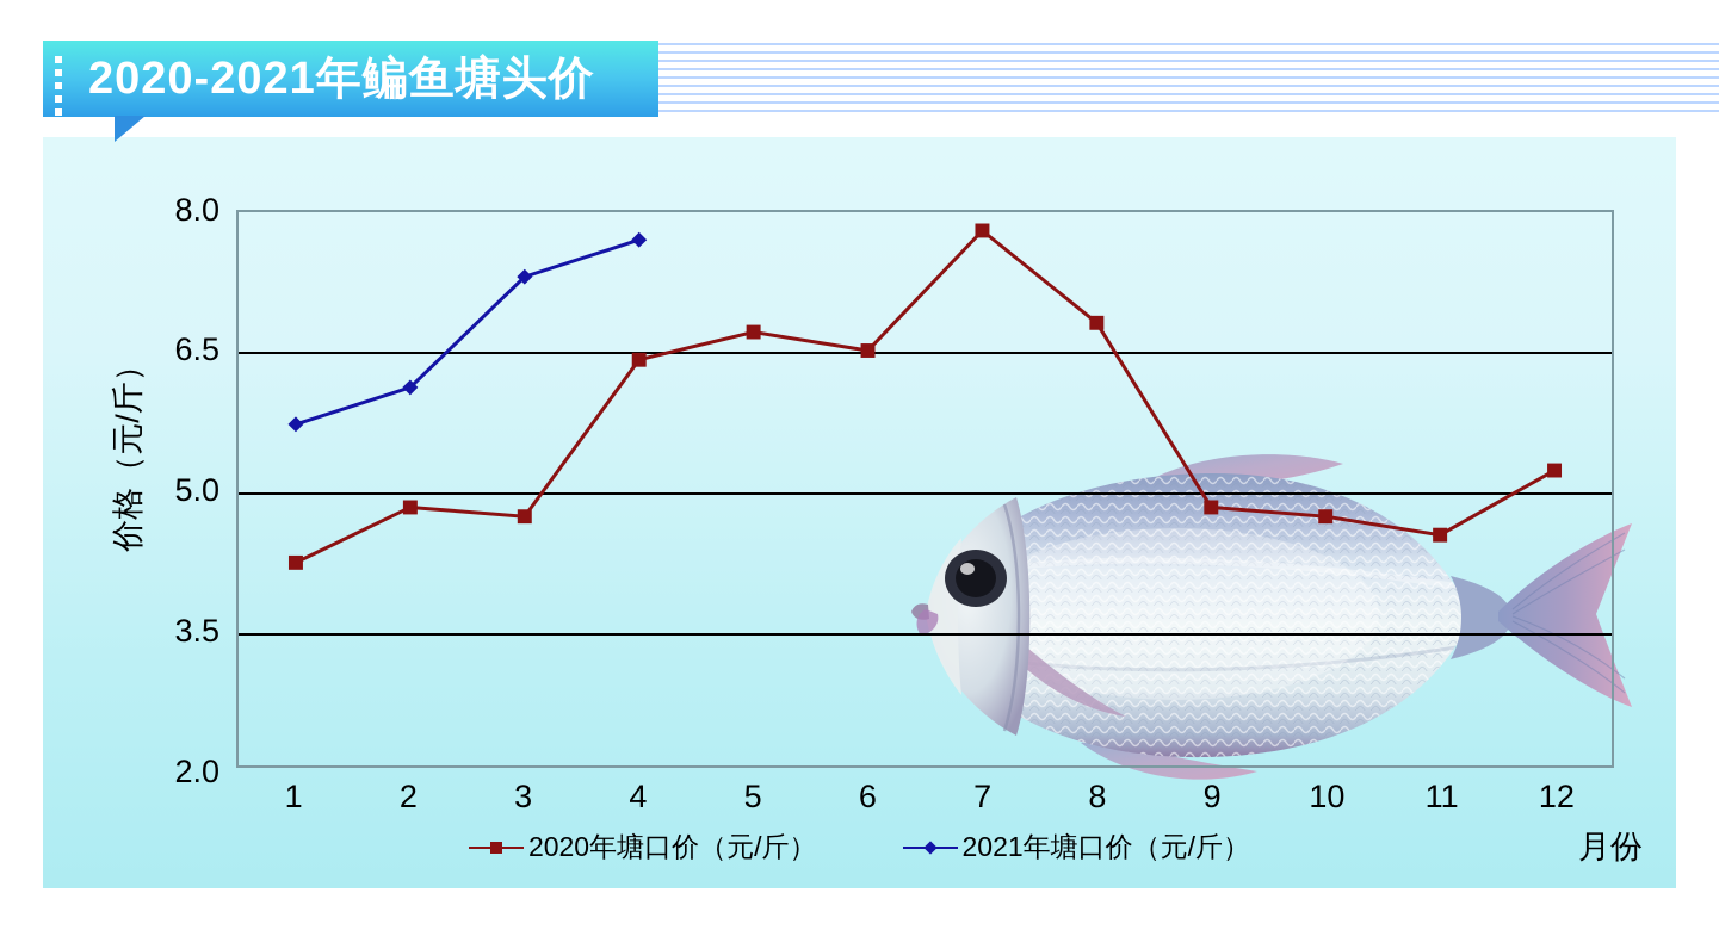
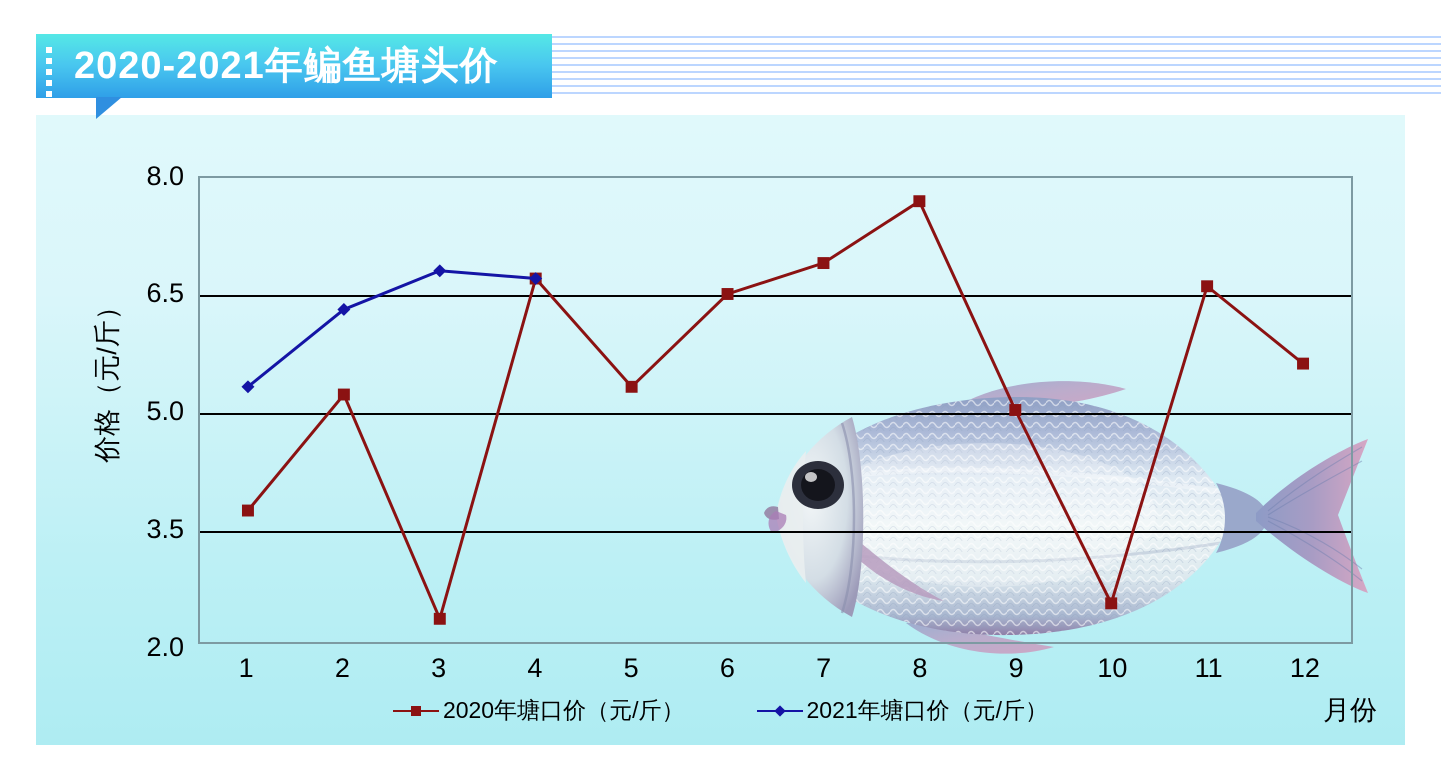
2020年塘口价（元/斤）/1: 4.2 -> 3.7
2021年塘口价（元/斤）/1: 5.7 -> 5.3
2020年塘口价（元/斤）/2: 4.8 -> 5.2
2021年塘口价（元/斤）/2: 6.1 -> 6.3
2020年塘口价（元/斤）/3: 4.7 -> 2.3
2021年塘口价（元/斤）/3: 7.3 -> 6.8
2020年塘口价（元/斤）/4: 6.4 -> 6.7
2021年塘口价（元/斤）/4: 7.7 -> 6.7
2020年塘口价（元/斤）/5: 6.7 -> 5.3
2020年塘口价（元/斤）/7: 7.8 -> 6.9
2020年塘口价（元/斤）/8: 6.8 -> 7.7
2020年塘口价（元/斤）/9: 4.8 -> 5.0
2020年塘口价（元/斤）/10: 4.7 -> 2.5
2020年塘口价（元/斤）/11: 4.5 -> 6.6
2020年塘口价（元/斤）/12: 5.2 -> 5.6
